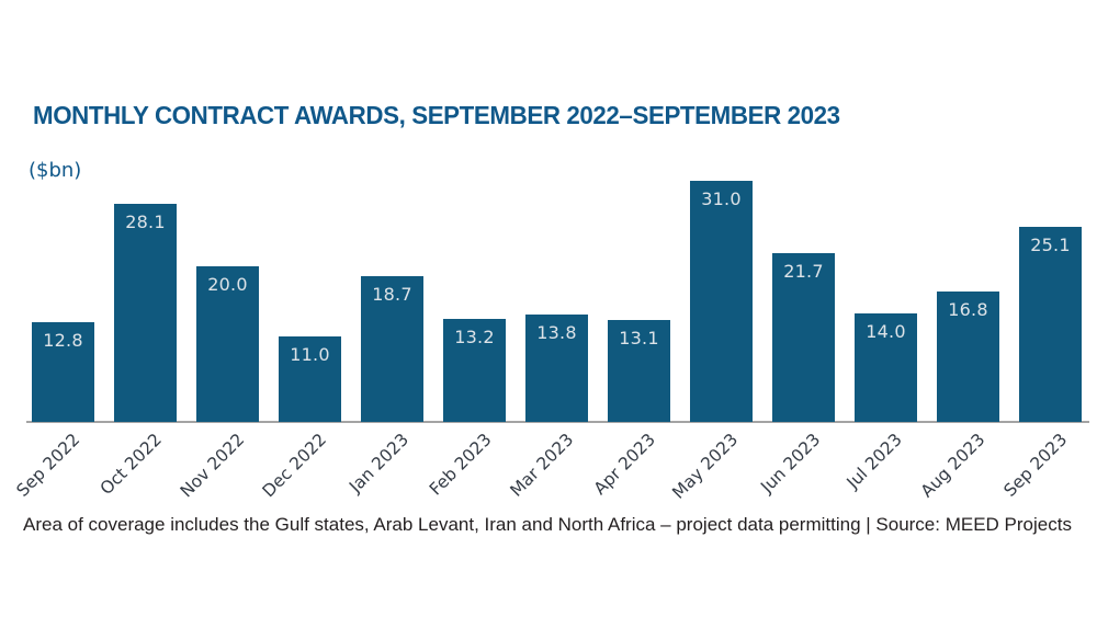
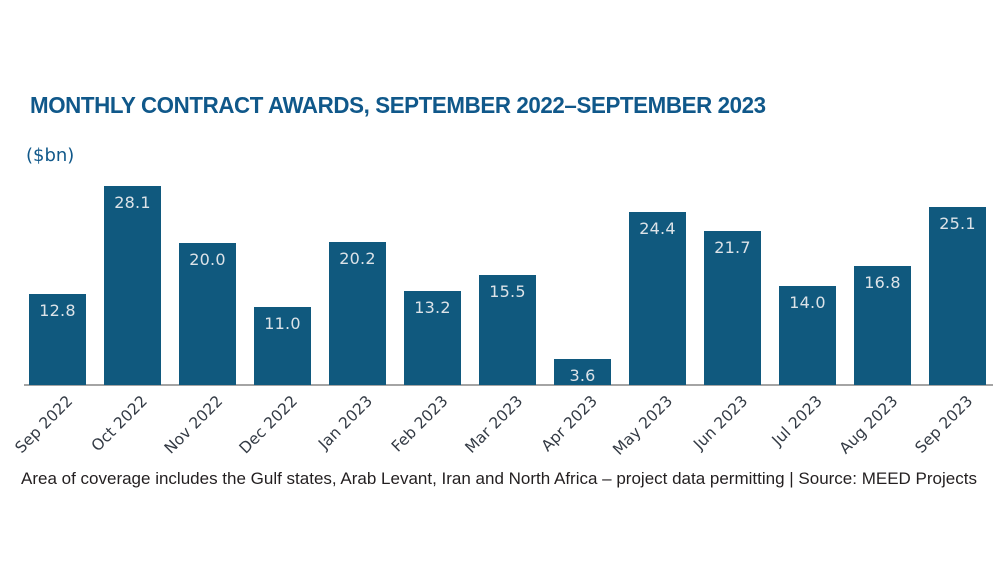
Jan 2023: 18.7 -> 20.2
Mar 2023: 13.8 -> 15.5
Apr 2023: 13.1 -> 3.6
May 2023: 31.0 -> 24.4
